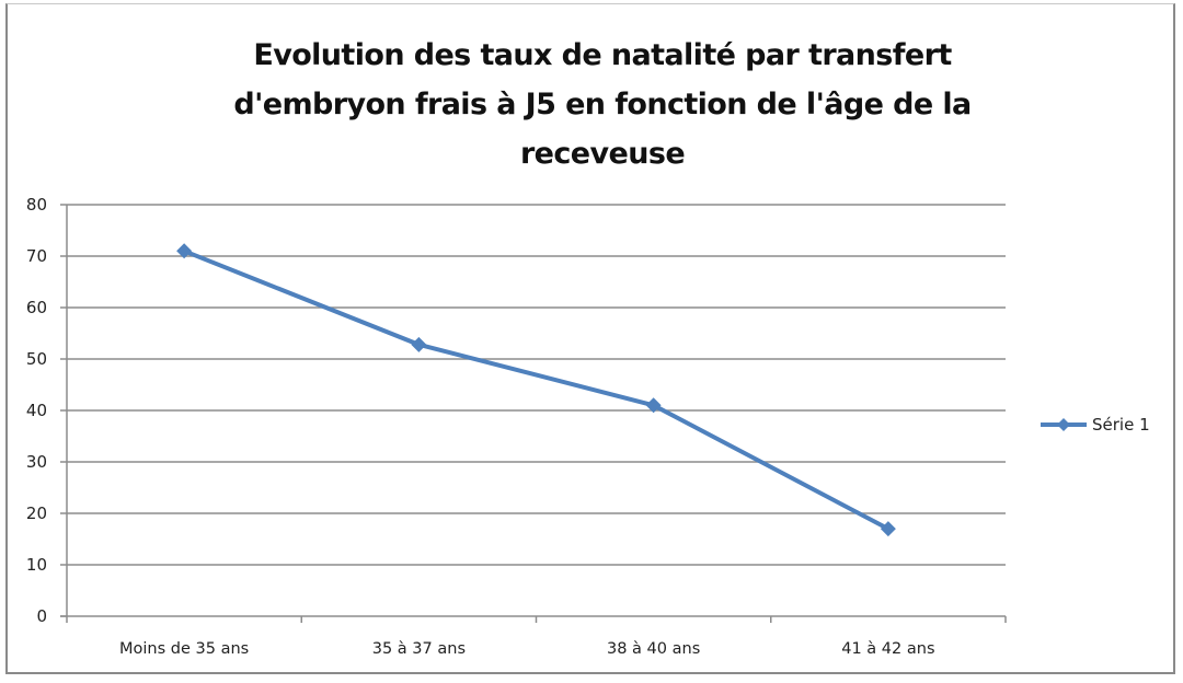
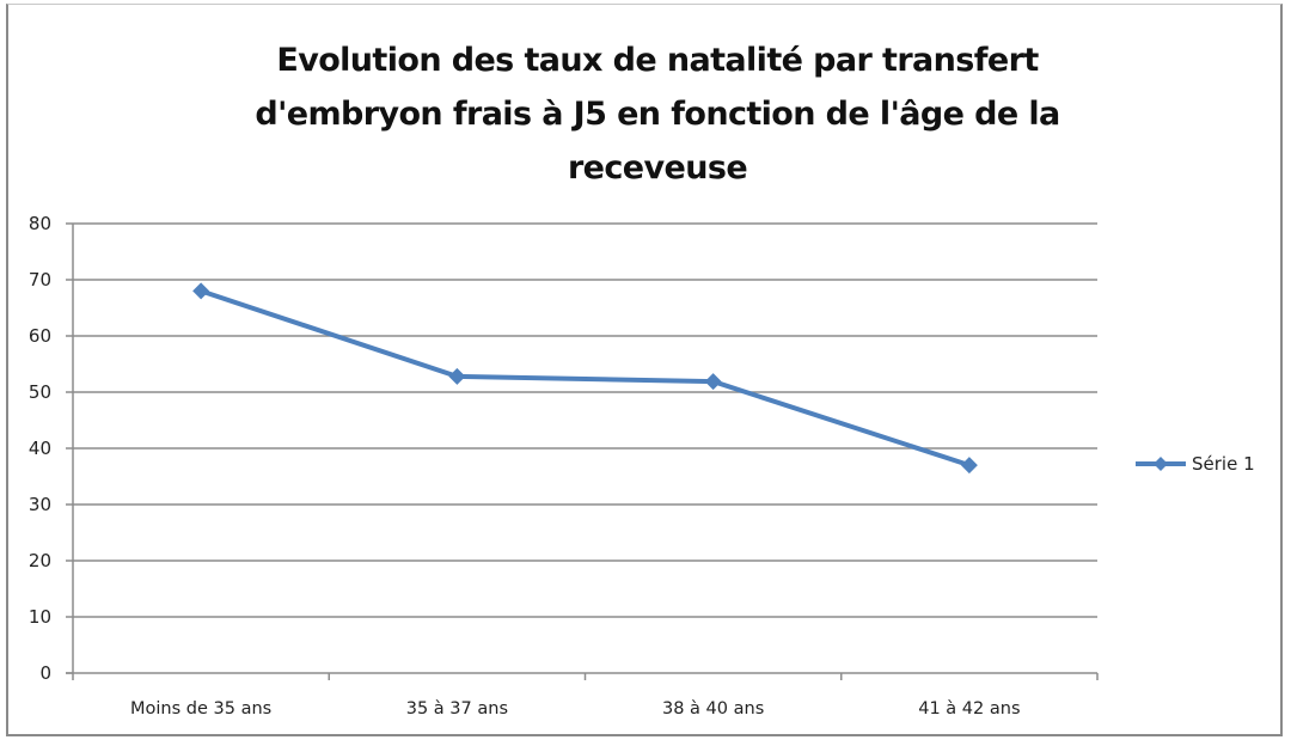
Moins de 35 ans: 71 -> 68
38 à 40 ans: 41 -> 52
41 à 42 ans: 17 -> 37
